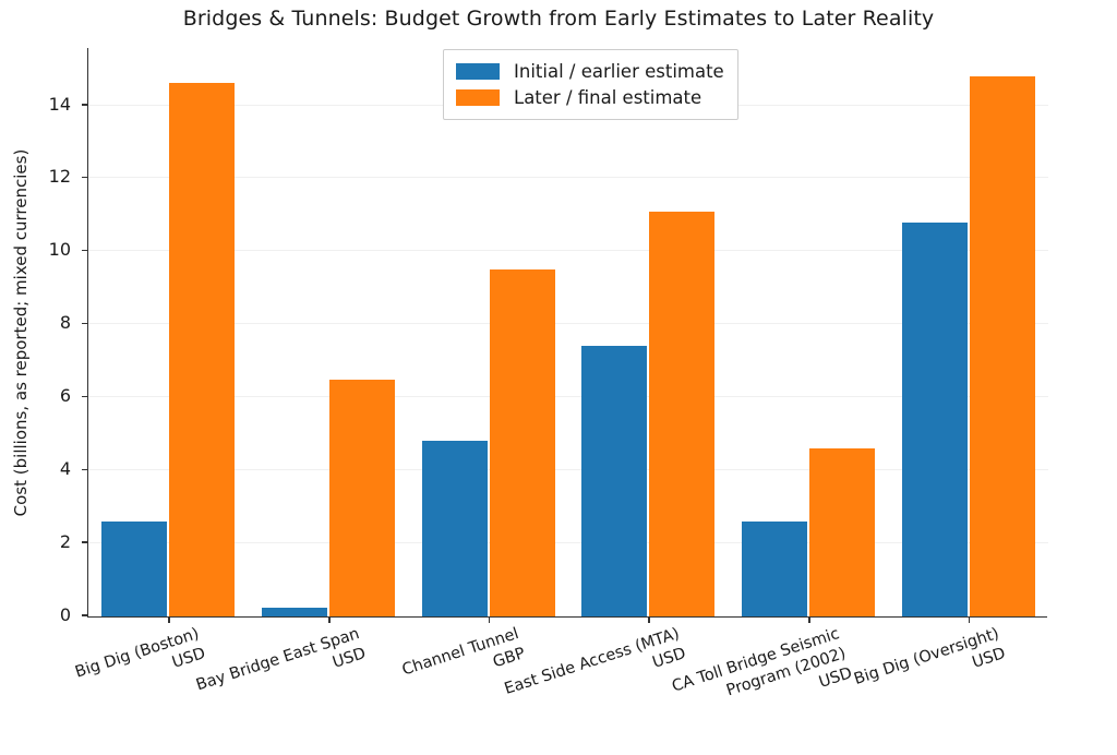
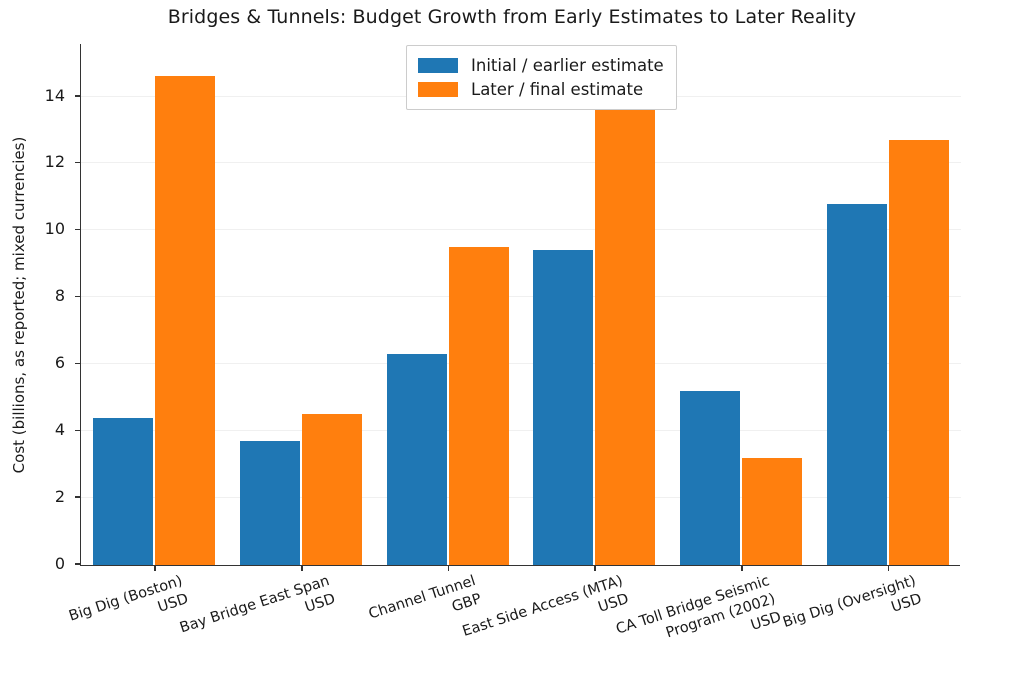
Initial / earlier estimate/Big Dig (Boston): 2.6 -> 4.4
Initial / earlier estimate/Bay Bridge East Span: 0.2 -> 3.7
Later / final estimate/Bay Bridge East Span: 6.5 -> 4.5
Initial / earlier estimate/Channel Tunnel: 4.8 -> 6.3
Initial / earlier estimate/East Side Access (MTA): 7.4 -> 9.4
Later / final estimate/East Side Access (MTA): 11.1 -> 13.9
Initial / earlier estimate/CA Toll Bridge Seismic Program (2002): 2.6 -> 5.2
Later / final estimate/CA Toll Bridge Seismic Program (2002): 4.6 -> 3.2
Later / final estimate/Big Dig (Oversight): 14.8 -> 12.7
